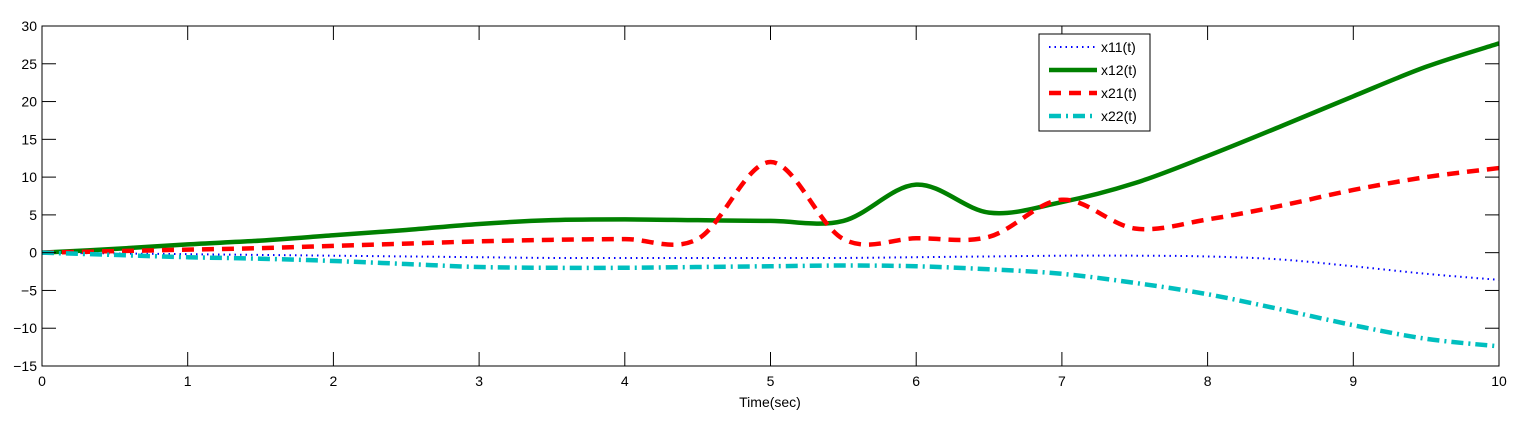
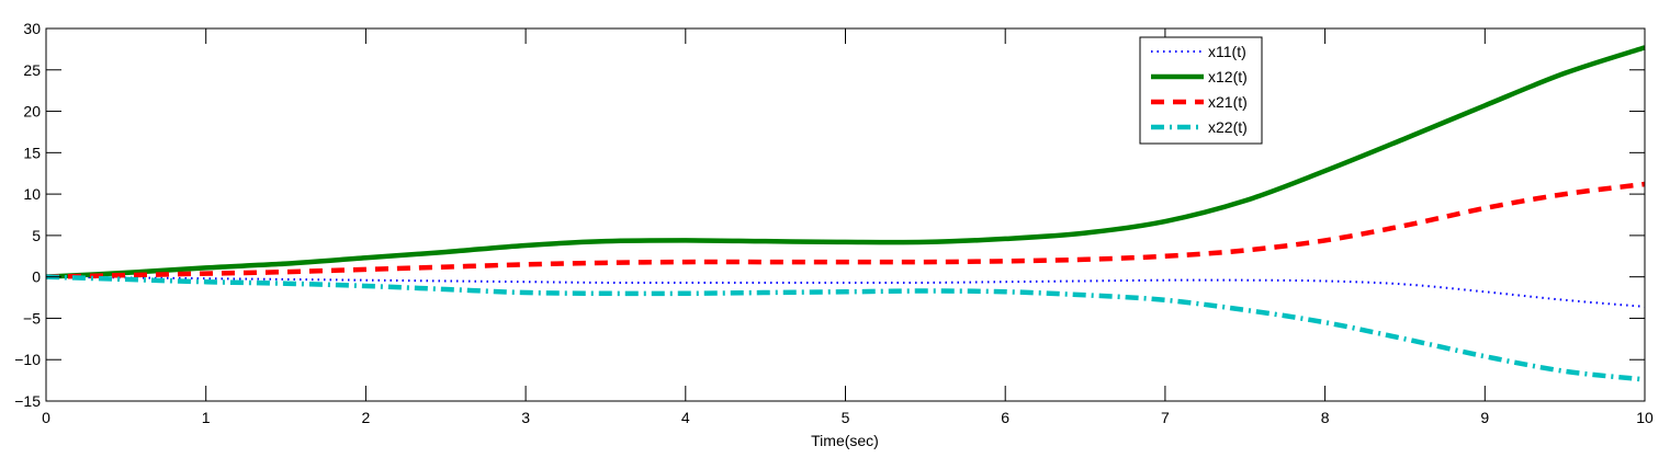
x21(t)/5: 12 -> 2
x12(t)/6: 9 -> 5
x21(t)/7: 7 -> 2
